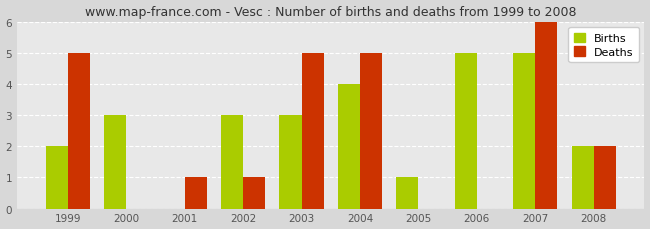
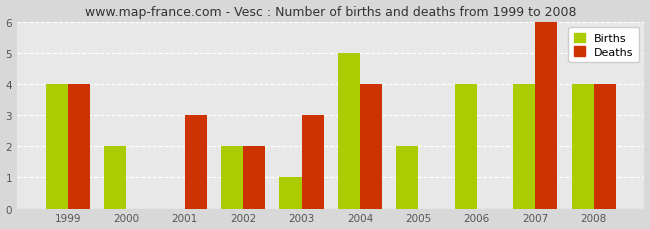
Births/1999: 2 -> 4
Deaths/1999: 5 -> 4
Births/2000: 3 -> 2
Deaths/2001: 1 -> 3
Births/2002: 3 -> 2
Deaths/2002: 1 -> 2
Births/2003: 3 -> 1
Deaths/2003: 5 -> 3
Births/2004: 4 -> 5
Deaths/2004: 5 -> 4
Births/2005: 1 -> 2
Births/2006: 5 -> 4
Births/2007: 5 -> 4
Births/2008: 2 -> 4
Deaths/2008: 2 -> 4
